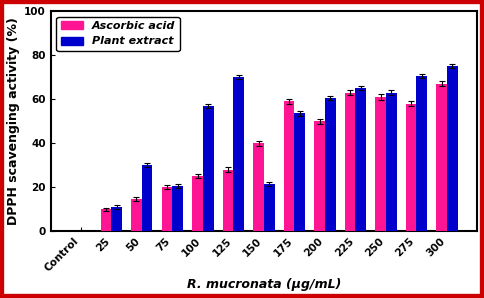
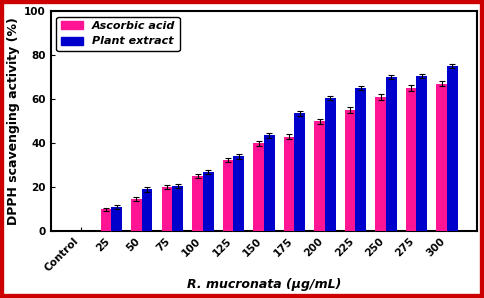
Plant extract/50: 30.0 -> 19.0
Plant extract/100: 57.0 -> 27.0
Ascorbic acid/125: 28.0 -> 32.5
Plant extract/125: 70.0 -> 34.0
Plant extract/150: 21.5 -> 43.5
Ascorbic acid/175: 59.0 -> 43.0
Ascorbic acid/225: 63.0 -> 55.0
Plant extract/250: 63.0 -> 70.0
Ascorbic acid/275: 58.0 -> 65.0
